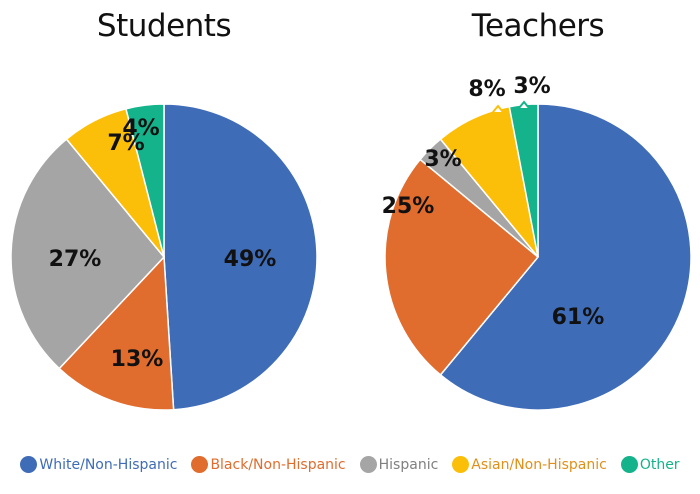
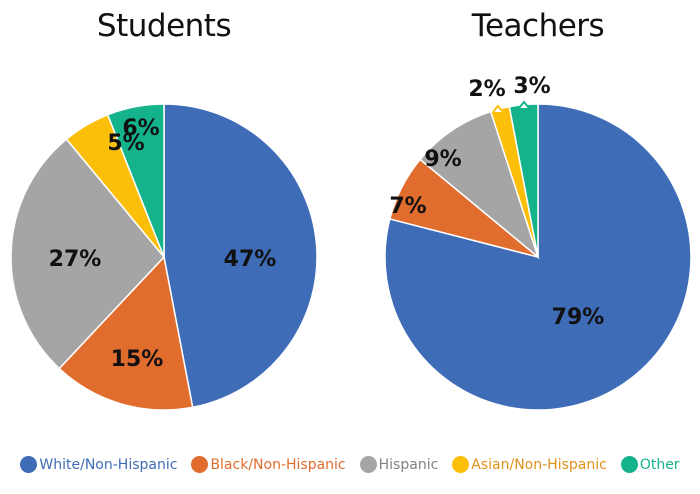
Students/White/Non-Hispanic: 49% -> 47%
Students/Black/Non-Hispanic: 13% -> 15%
Students/Asian/Non-Hispanic: 7% -> 5%
Students/Other: 4% -> 6%
Teachers/White/Non-Hispanic: 61% -> 79%
Teachers/Black/Non-Hispanic: 25% -> 7%
Teachers/Hispanic: 3% -> 9%
Teachers/Asian/Non-Hispanic: 8% -> 2%
